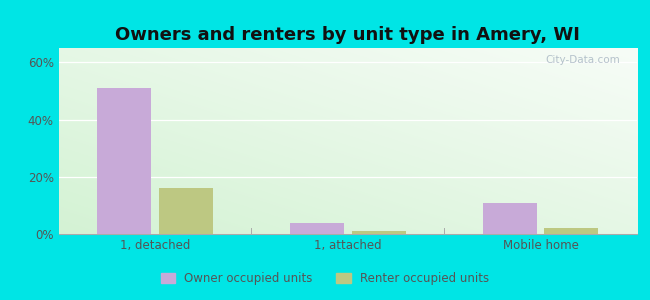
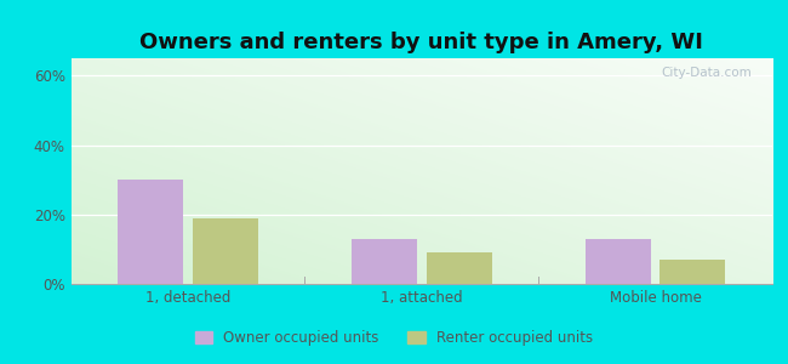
Owner occupied units/1, detached: 51% -> 30%
Renter occupied units/1, detached: 16% -> 19%
Owner occupied units/1, attached: 4% -> 13%
Renter occupied units/1, attached: 1% -> 9%
Owner occupied units/Mobile home: 11% -> 13%
Renter occupied units/Mobile home: 2% -> 7%
